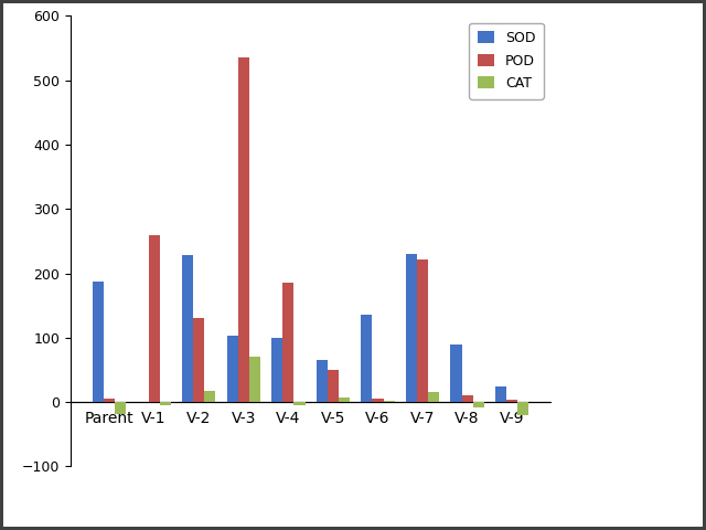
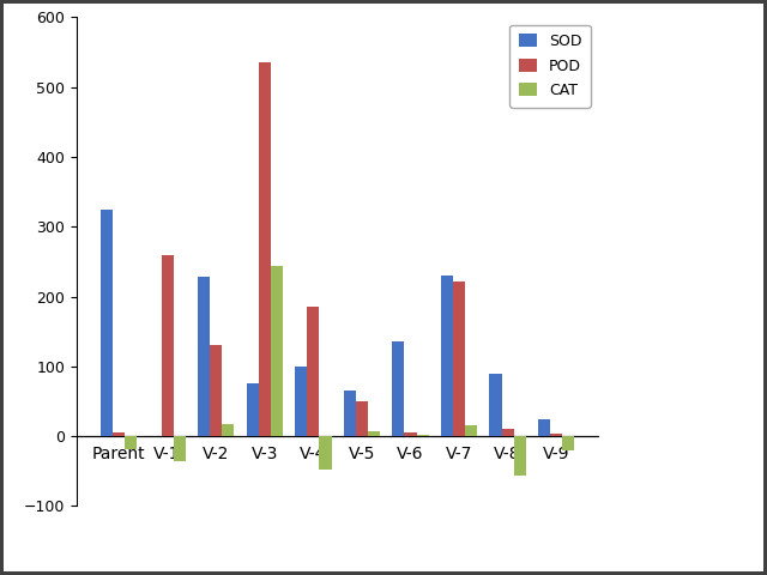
SOD/Parent: 188 -> 324
CAT/V-1: -5 -> -36
SOD/V-3: 103 -> 76
CAT/V-3: 70 -> 244
CAT/V-4: -5 -> -48
CAT/V-8: -8 -> -56
